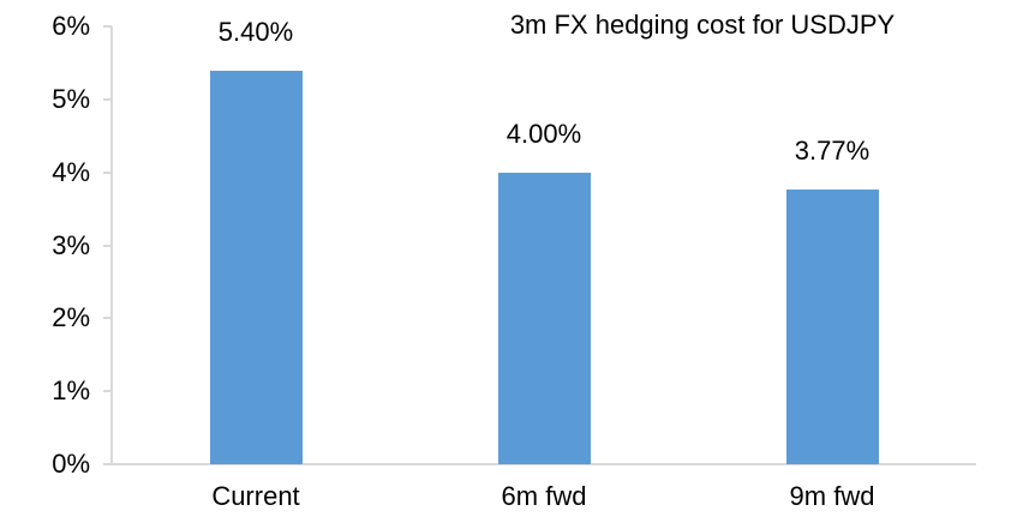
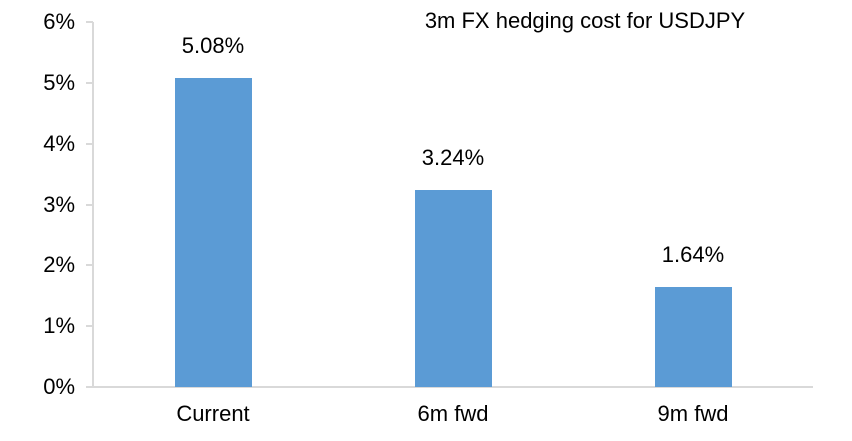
Current: 5.40% -> 5.08%
6m fwd: 4.00% -> 3.24%
9m fwd: 3.77% -> 1.64%
